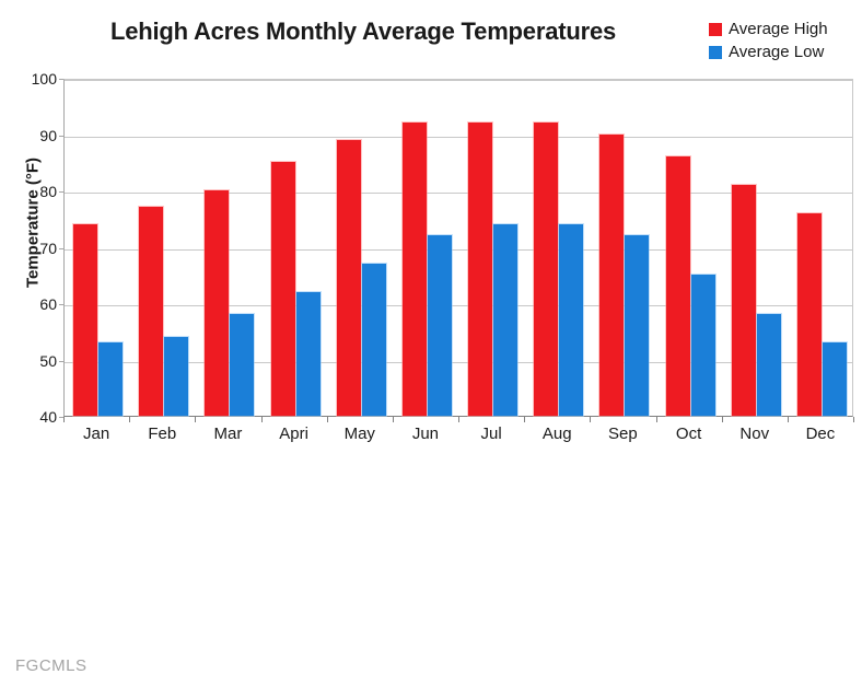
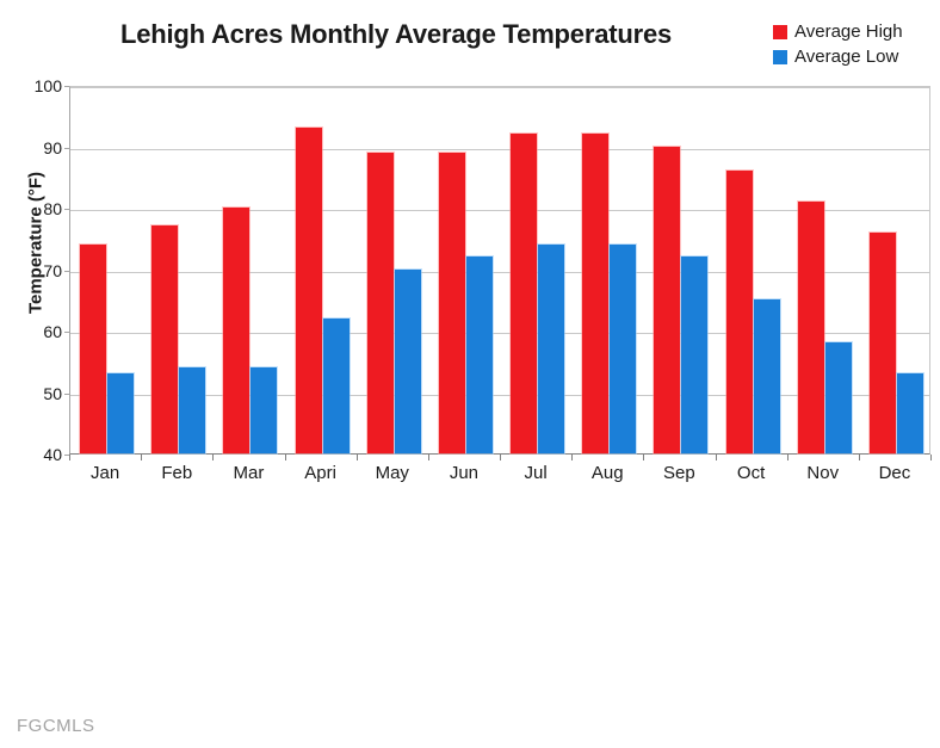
Average Low/Mar: 58 -> 54
Average High/Apri: 85 -> 93
Average Low/May: 67 -> 70
Average High/Jun: 92 -> 89
